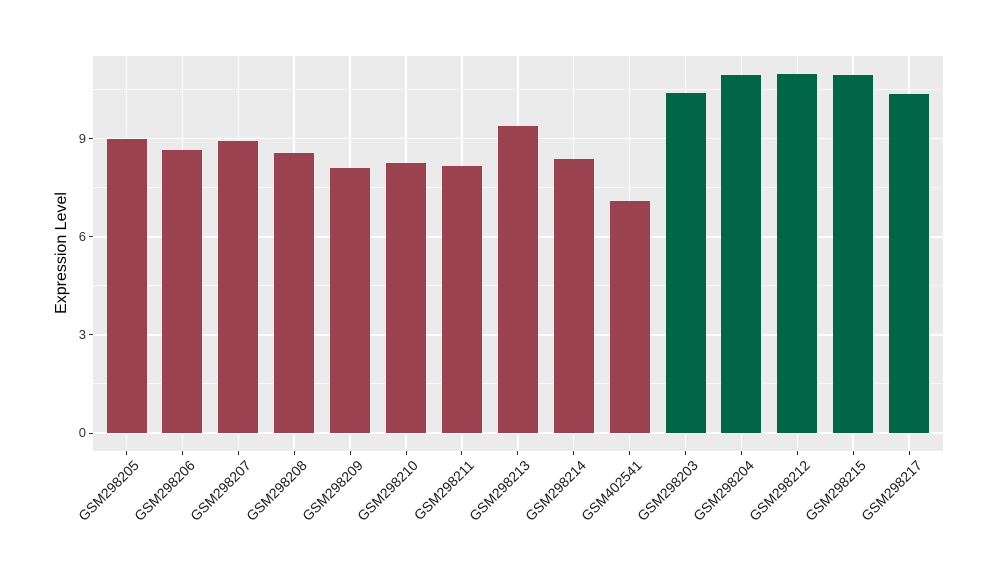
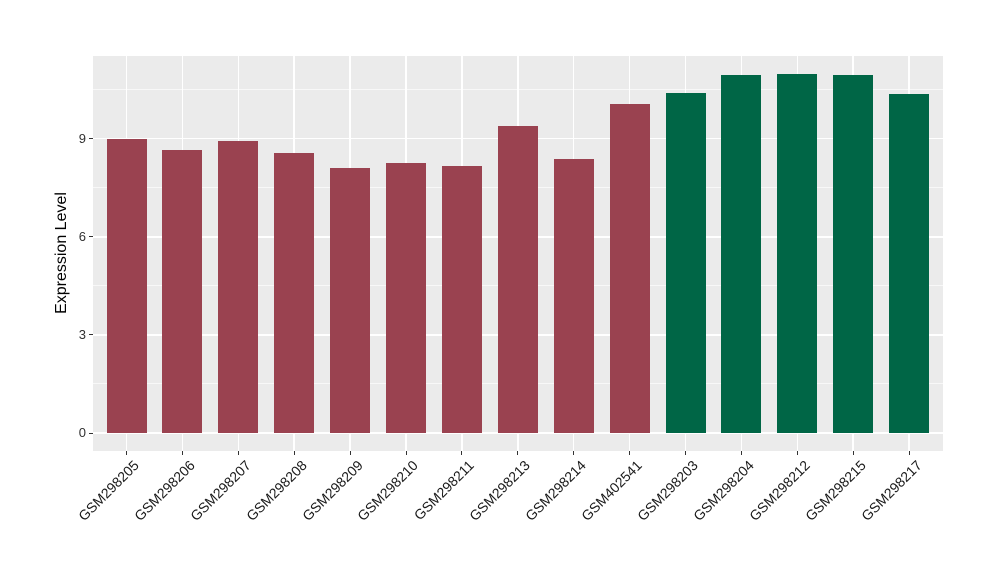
GSM402541: 7.1 -> 10.1
